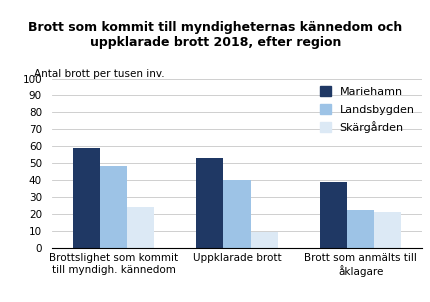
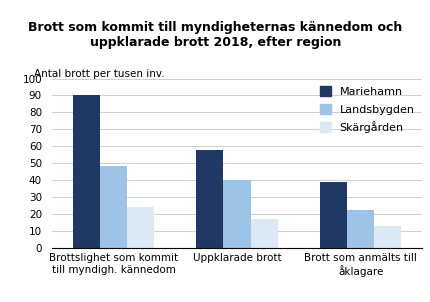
Mariehamn/Brottslighet som kommit till myndigh. kännedom: 59 -> 90
Mariehamn/Uppklarade brott: 53 -> 58
Skärgården/Uppklarade brott: 9 -> 17
Skärgården/Brott som anmälts till åklagare: 21 -> 13
